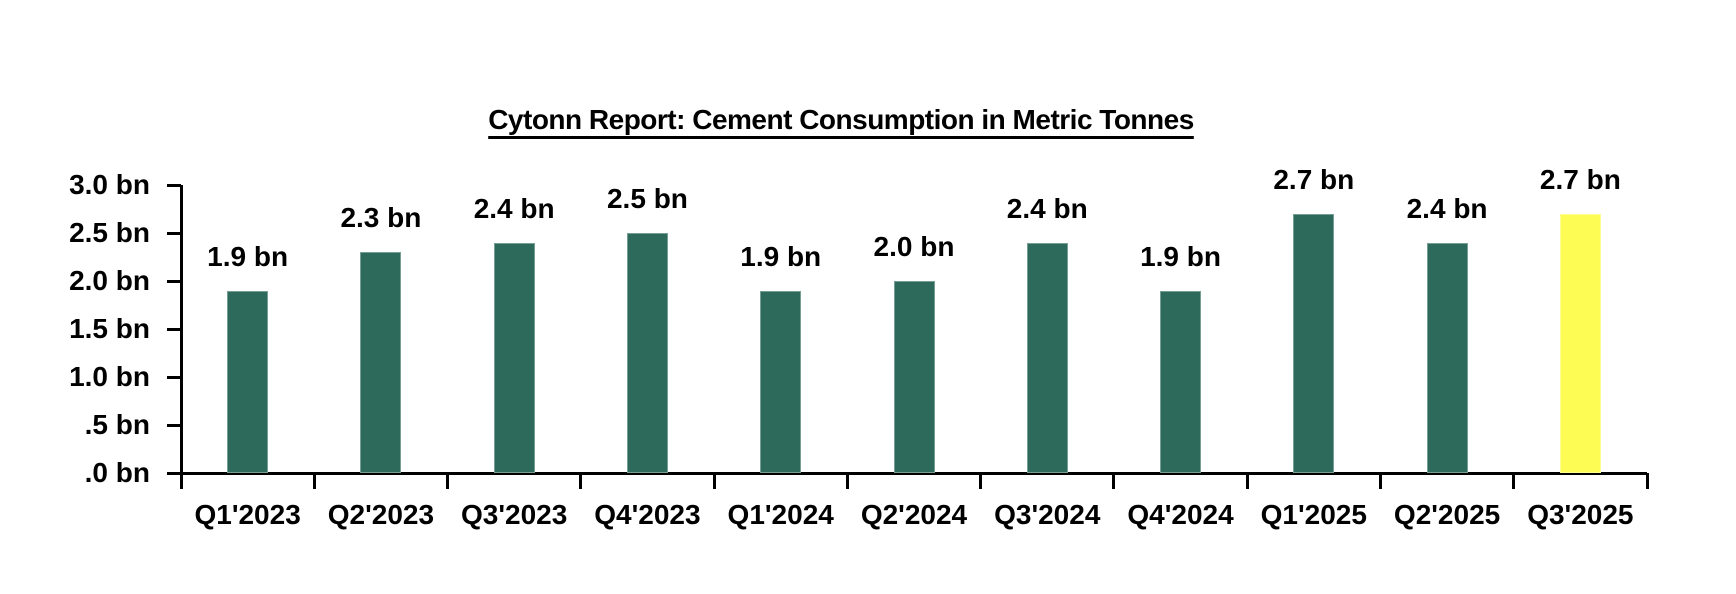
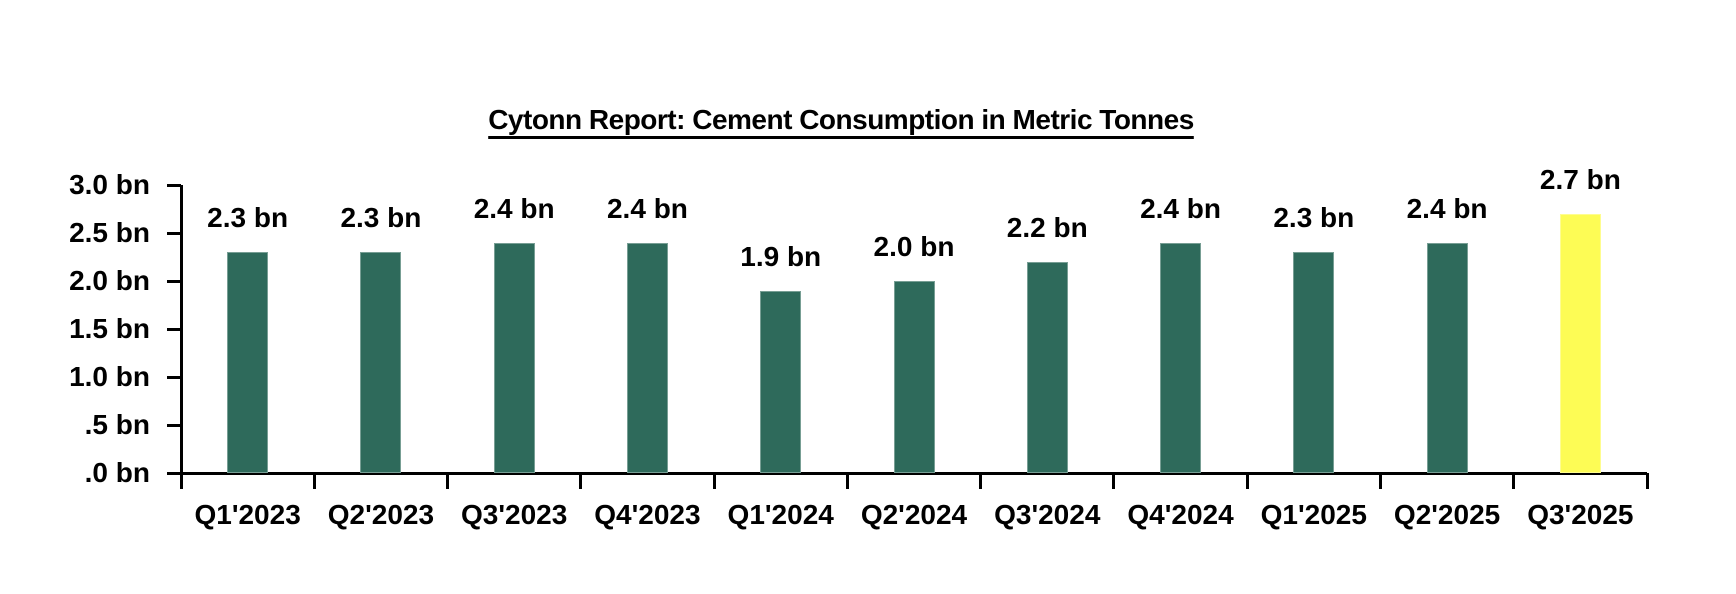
Q1'2023: 1.9 -> 2.3
Q4'2023: 2.5 -> 2.4
Q3'2024: 2.4 -> 2.2
Q4'2024: 1.9 -> 2.4
Q1'2025: 2.7 -> 2.3
